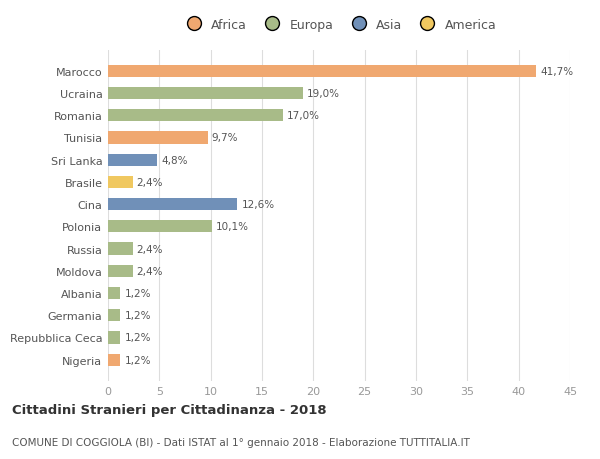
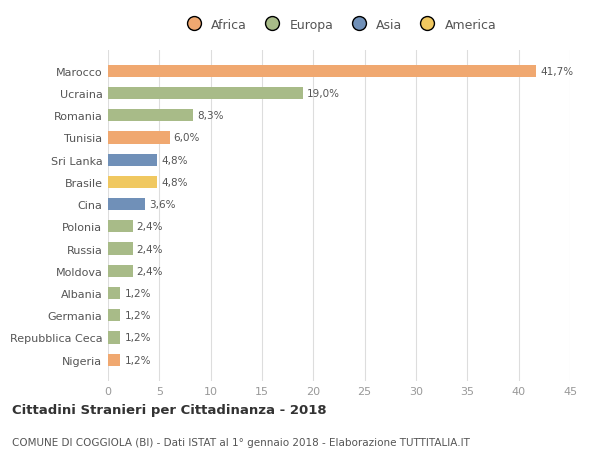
Romania: 17,0% -> 8,3%
Tunisia: 9,7% -> 6,0%
Brasile: 2,4% -> 4,8%
Cina: 12,6% -> 3,6%
Polonia: 10,1% -> 2,4%
